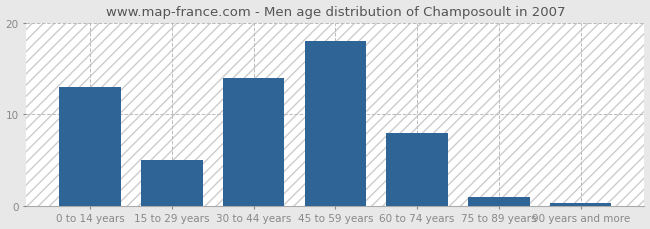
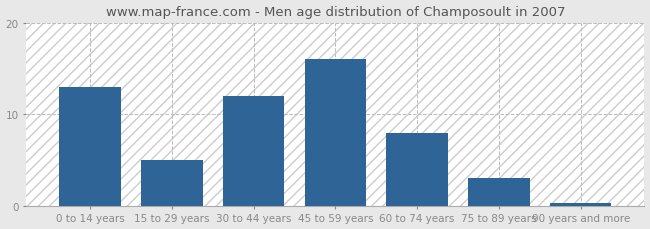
30 to 44 years: 14.0 -> 12.0
45 to 59 years: 18.0 -> 16.0
75 to 89 years: 1.0 -> 3.0
